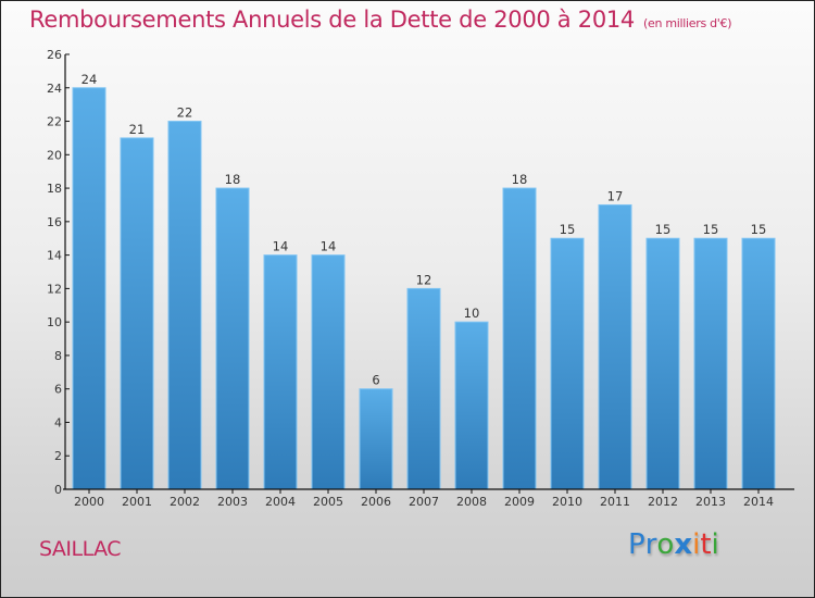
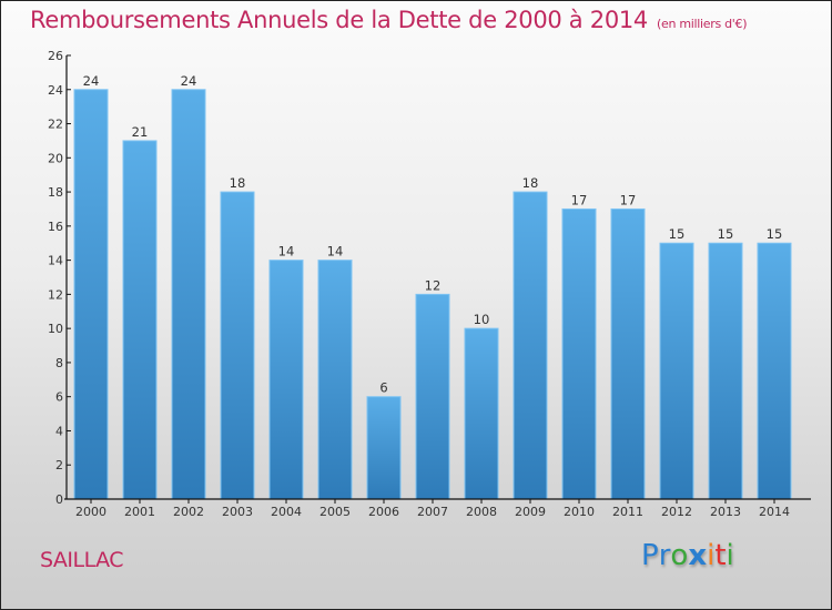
2002: 22 -> 24
2010: 15 -> 17
